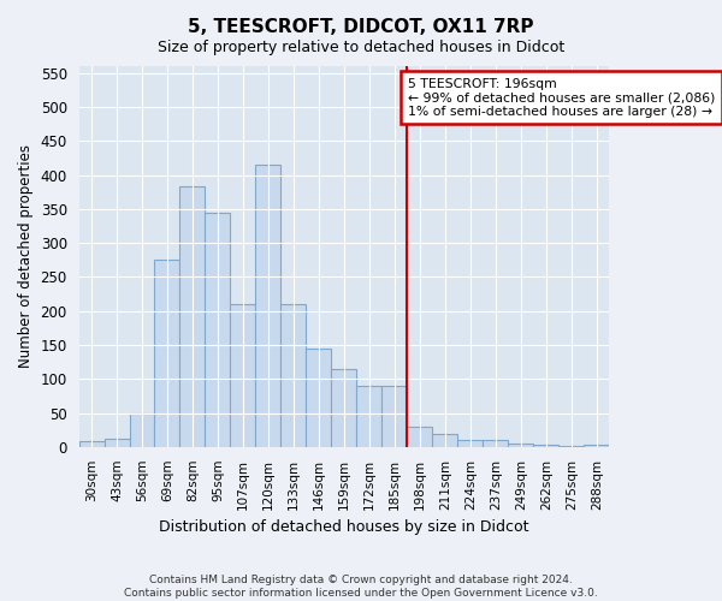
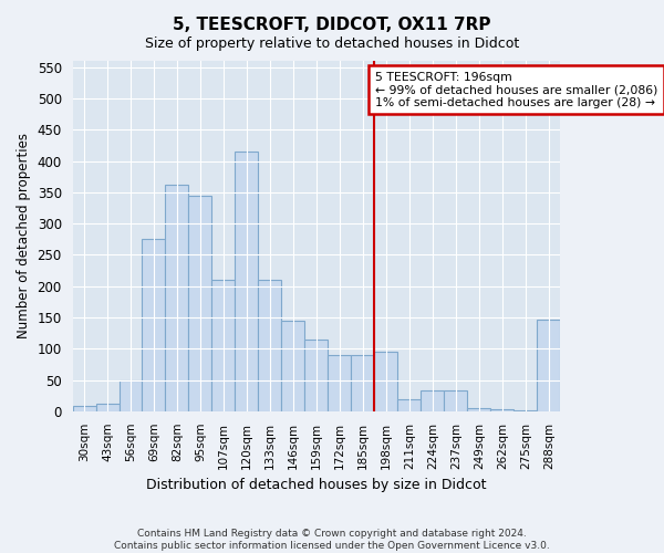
82sqm: 383 -> 362
198sqm: 30 -> 96
224sqm: 10 -> 34
237sqm: 10 -> 34
288sqm: 3 -> 146
